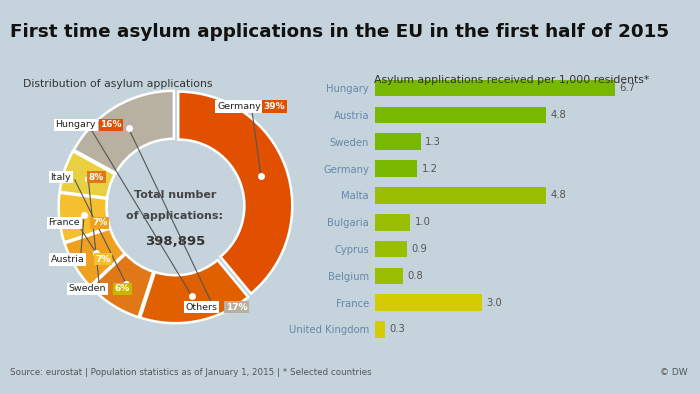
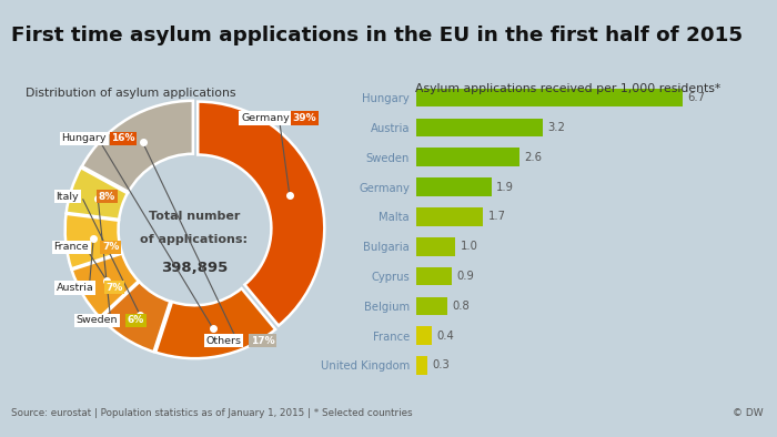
Austria: 4.8 -> 3.2
Sweden: 1.3 -> 2.6
Germany: 1.2 -> 1.9
Malta: 4.8 -> 1.7
France: 3.0 -> 0.4
